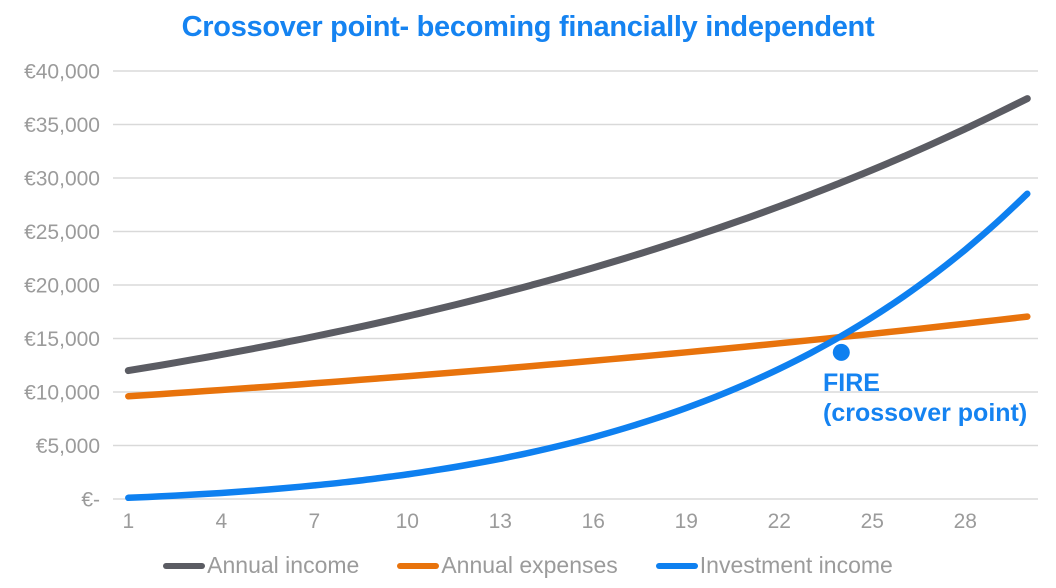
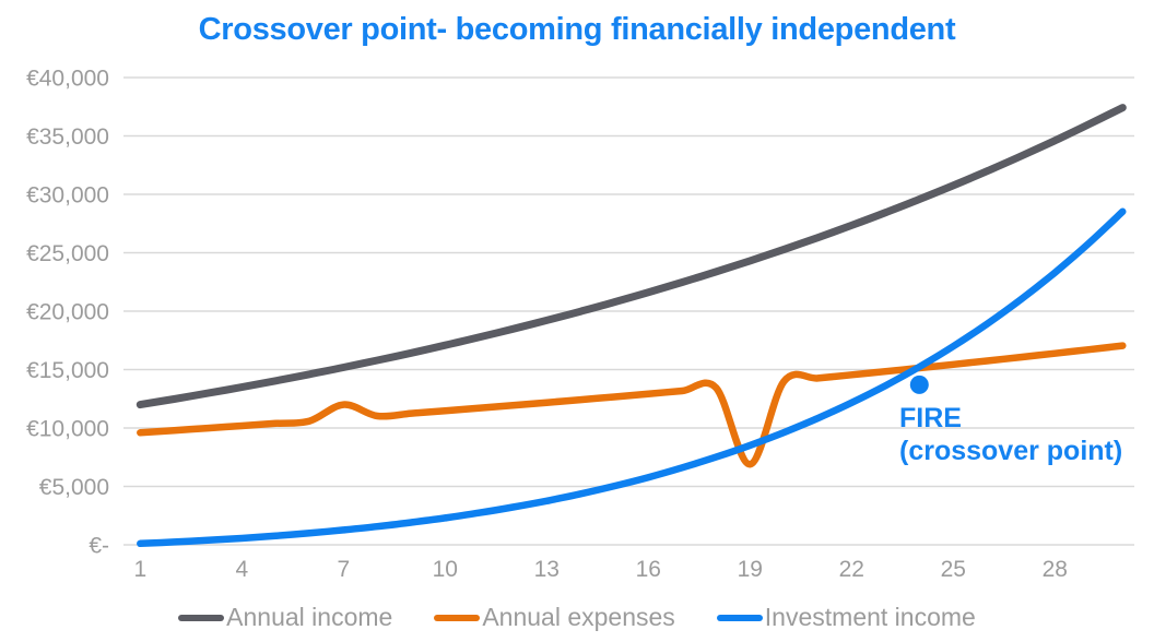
Annual expenses/7: €10800 -> €12000
Annual expenses/19: €13700 -> €6900
